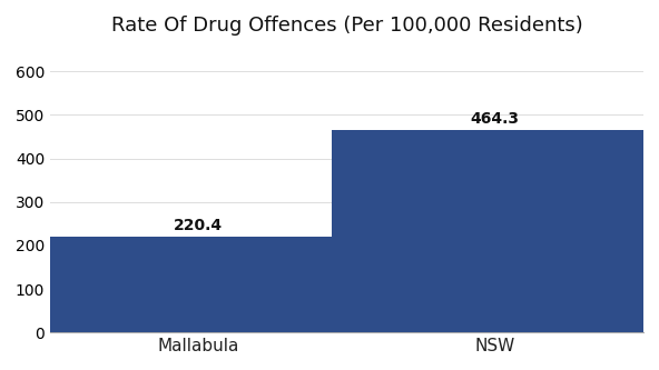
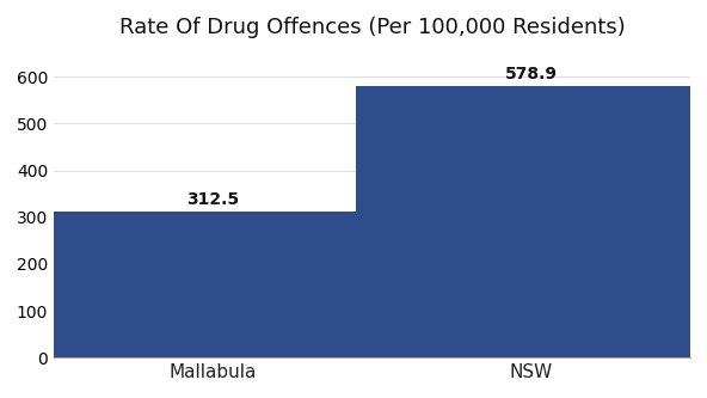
Mallabula: 220.4 -> 312.5
NSW: 464.3 -> 578.9
